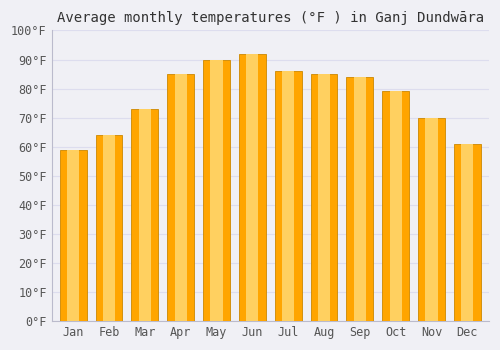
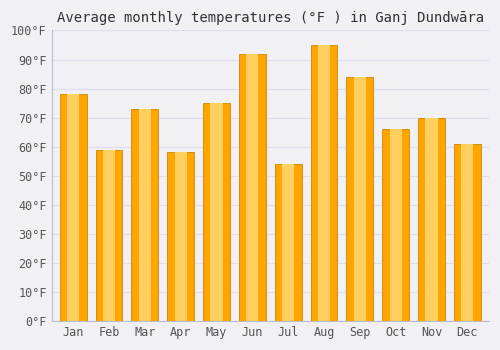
Jan: 59°F -> 78°F
Feb: 64°F -> 59°F
Apr: 85°F -> 58°F
May: 90°F -> 75°F
Jul: 86°F -> 54°F
Aug: 85°F -> 95°F
Oct: 79°F -> 66°F
